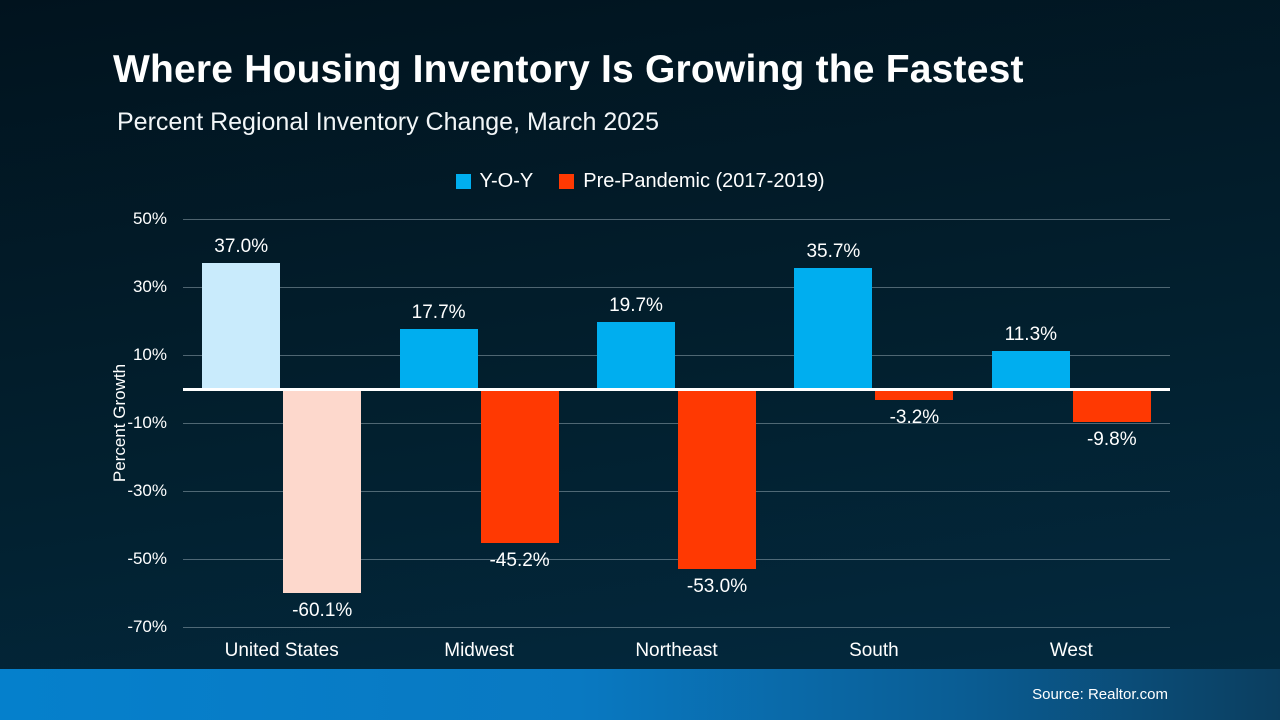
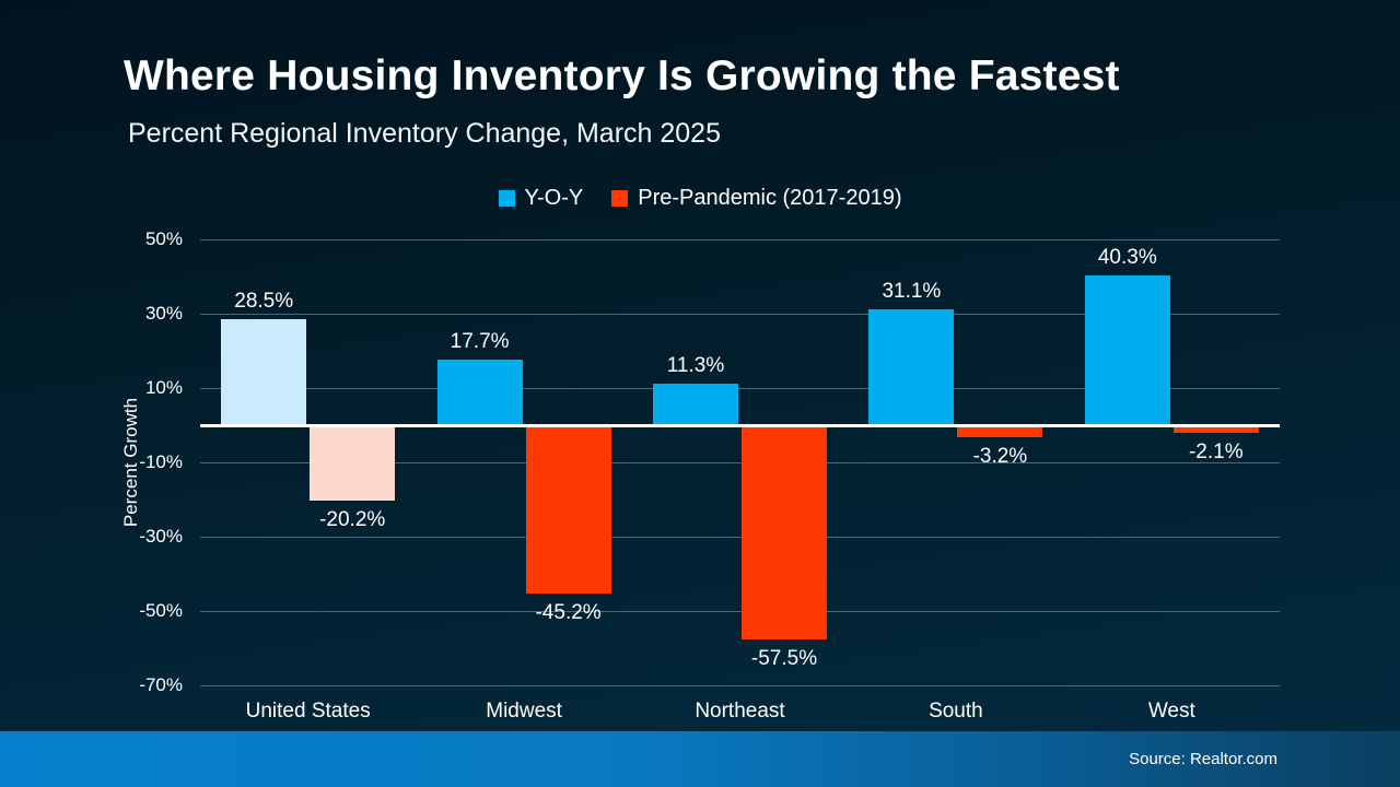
Y-O-Y/United States: 37.0% -> 28.5%
Pre-Pandemic (2017-2019)/United States: -60.1% -> -20.2%
Y-O-Y/Northeast: 19.7% -> 11.3%
Pre-Pandemic (2017-2019)/Northeast: -53.0% -> -57.5%
Y-O-Y/South: 35.7% -> 31.1%
Y-O-Y/West: 11.3% -> 40.3%
Pre-Pandemic (2017-2019)/West: -9.8% -> -2.1%
